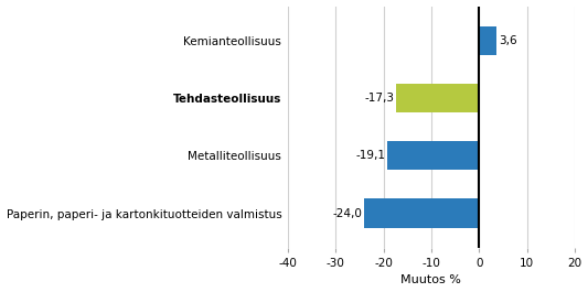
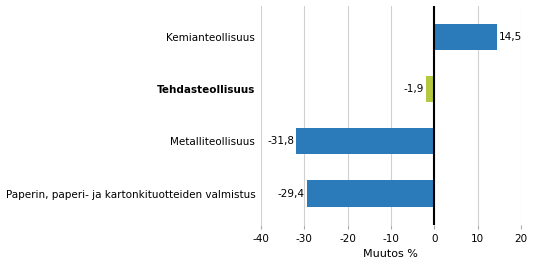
Kemianteollisuus: 3,6 -> 14,5
Tehdasteollisuus: -17,3 -> -1,9
Metalliteollisuus: -19,1 -> -31,8
Paperin, paperi- ja kartonkituotteiden valmistus: -24,0 -> -29,4
